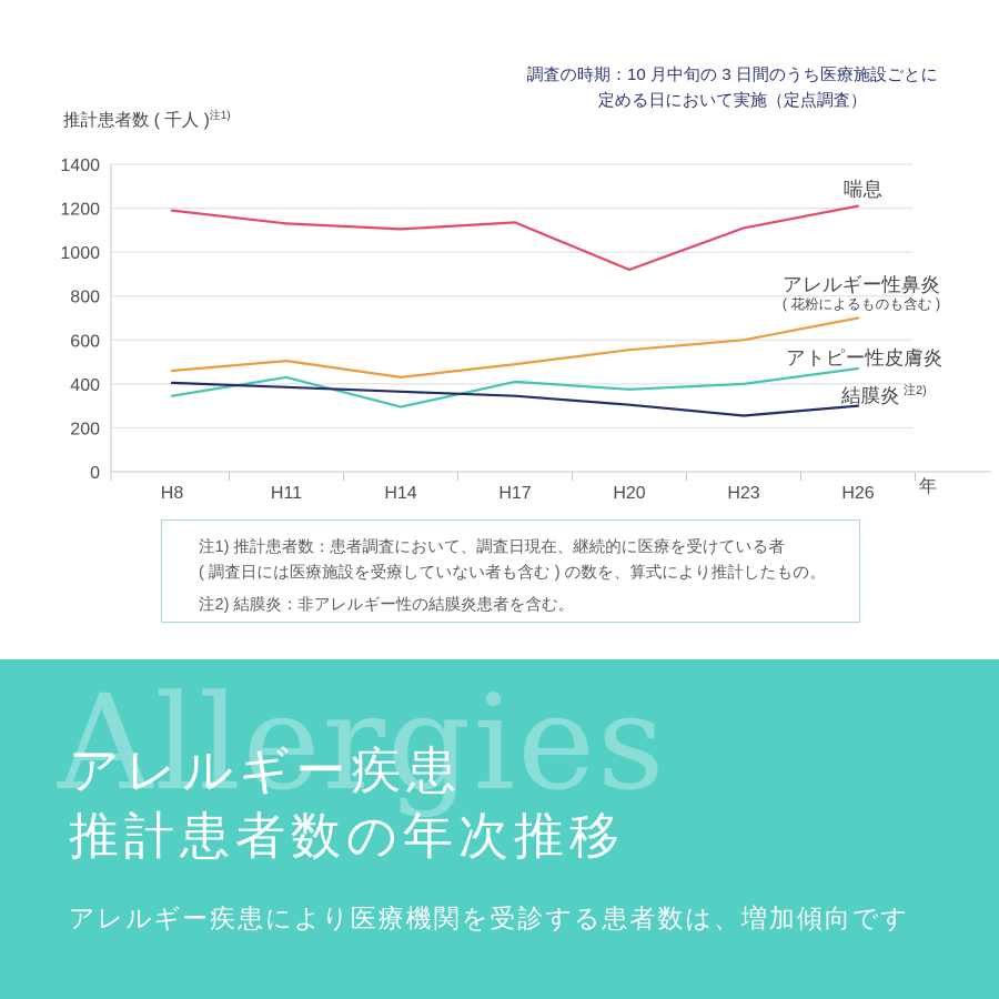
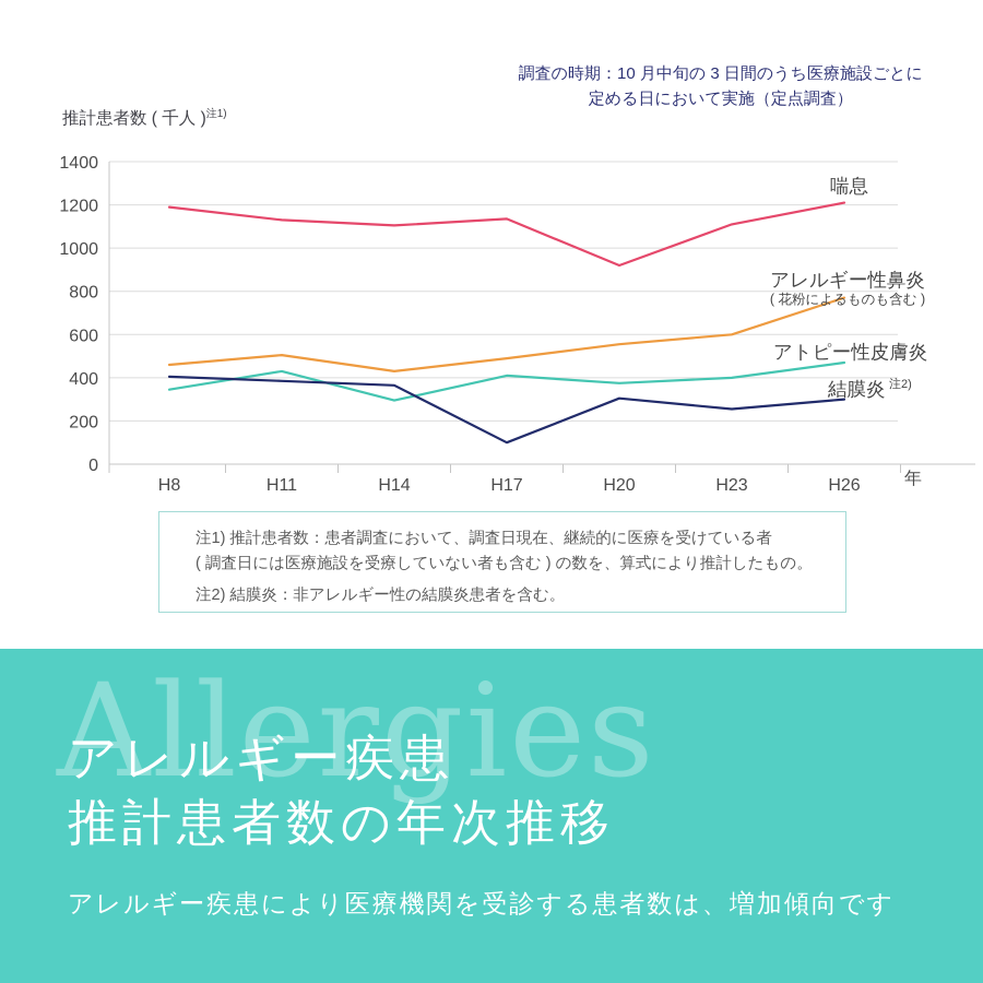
結膜炎/H17: 340 -> 100
アレルギー性鼻炎/H26: 700 -> 770
